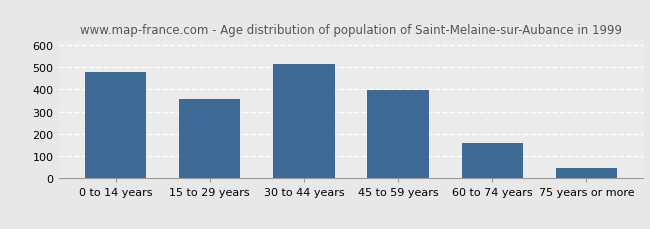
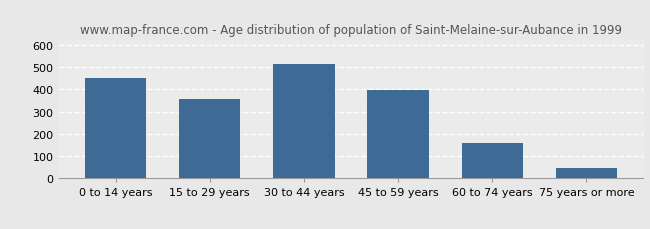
0 to 14 years: 480 -> 450
